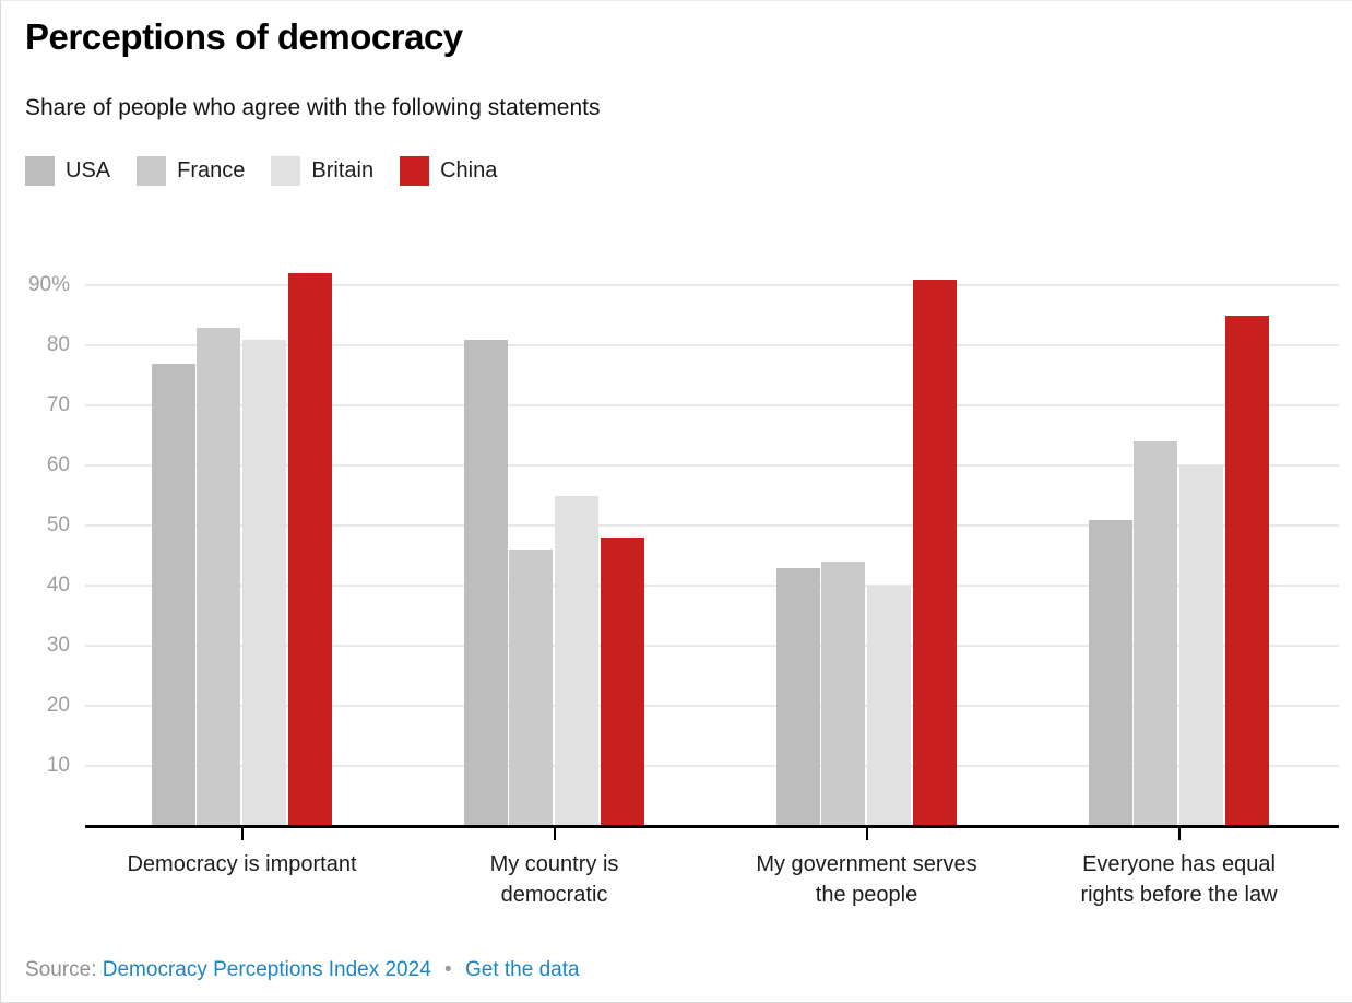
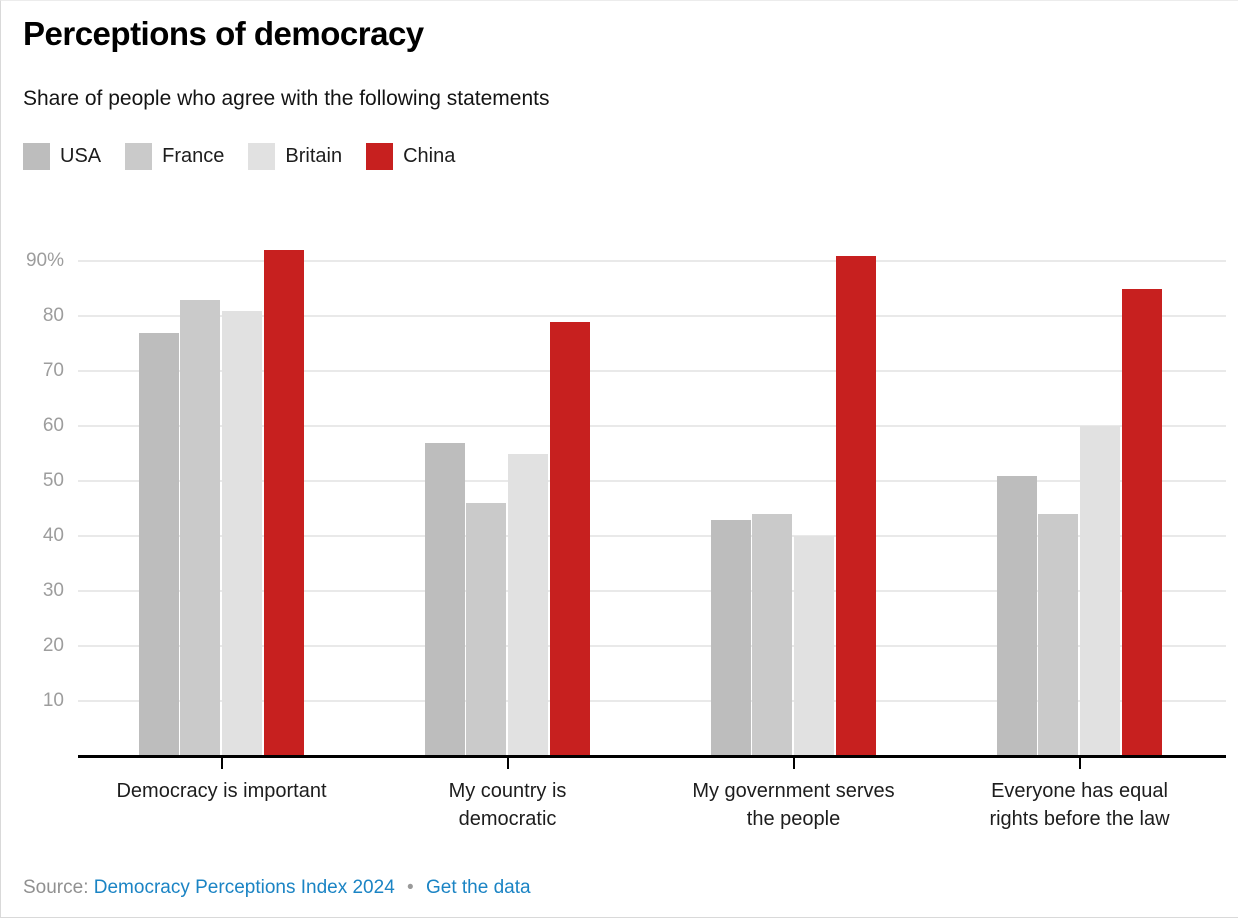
USA/My country is democratic: 81% -> 57%
China/My country is democratic: 48% -> 79%
France/Everyone has equal rights before the law: 64% -> 44%
